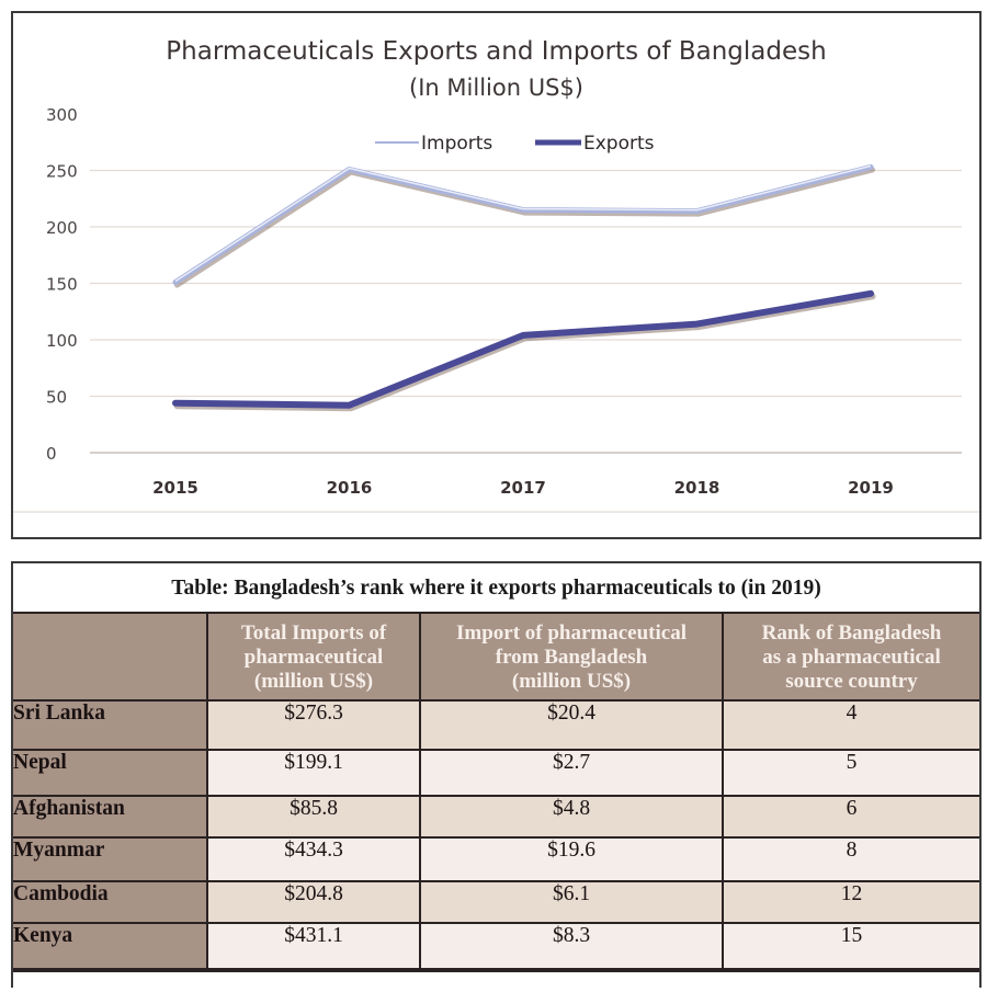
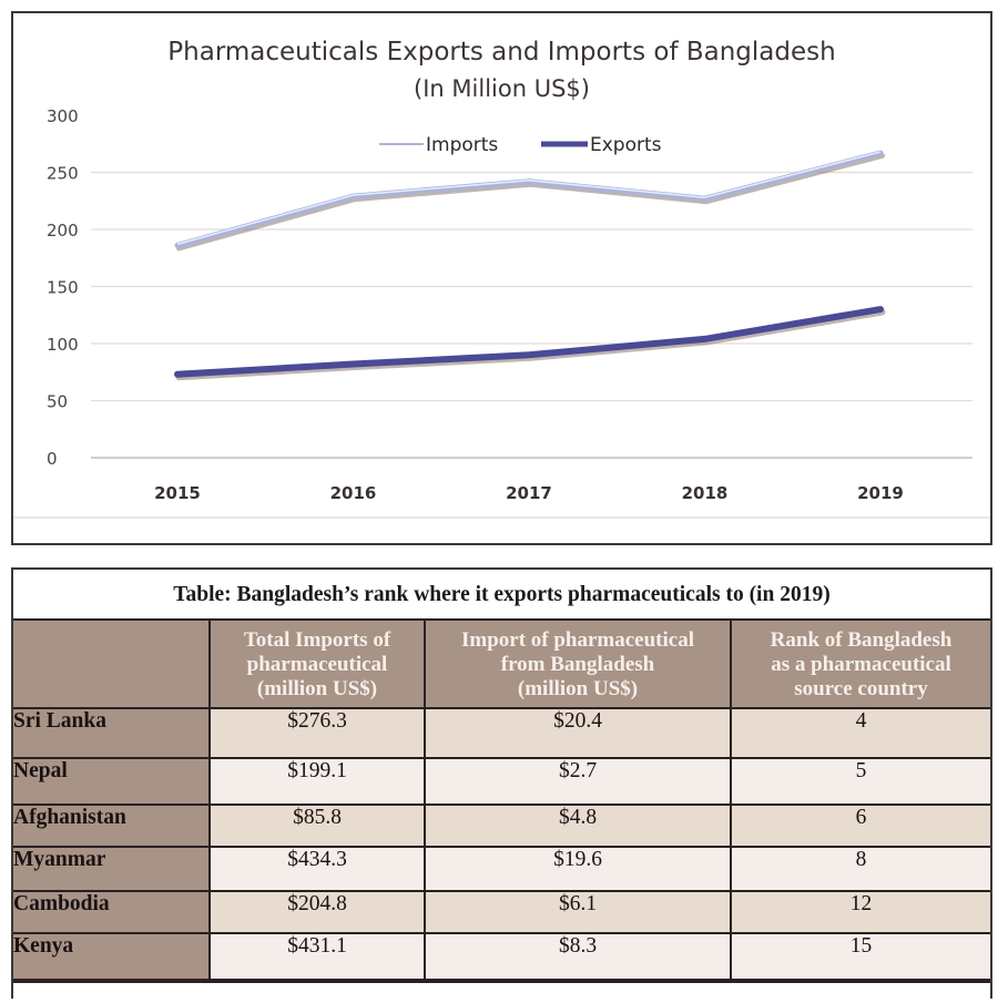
Imports/2015: 151 -> 186
Exports/2015: 44 -> 73
Imports/2016: 251 -> 229
Exports/2016: 42 -> 82
Imports/2017: 215 -> 242
Exports/2017: 104 -> 90
Imports/2018: 214 -> 227
Exports/2018: 114 -> 104
Imports/2019: 253 -> 267
Exports/2019: 141 -> 130
